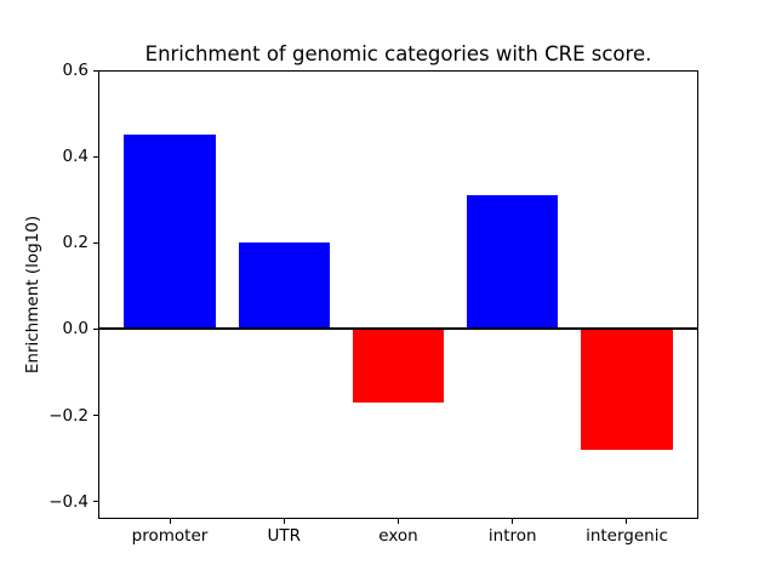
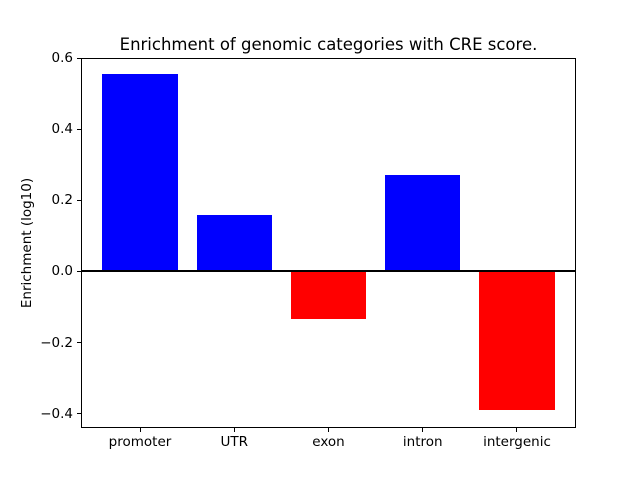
promoter: 0.45 -> 0.56
UTR: 0.20 -> 0.16
exon: -0.17 -> -0.14
intron: 0.31 -> 0.27
intergenic: -0.28 -> -0.39
